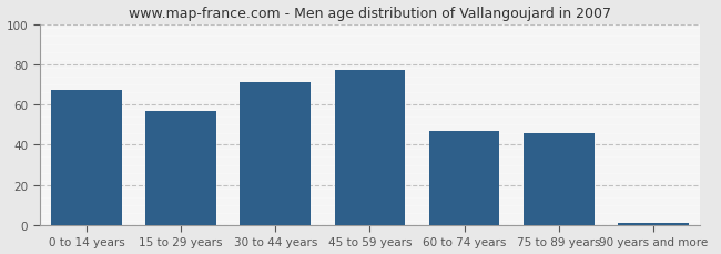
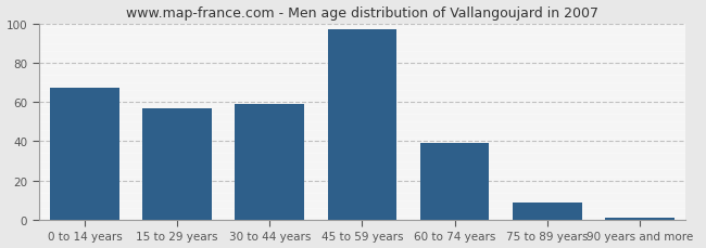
30 to 44 years: 71 -> 59
45 to 59 years: 77 -> 97
60 to 74 years: 47 -> 39
75 to 89 years: 46 -> 9
